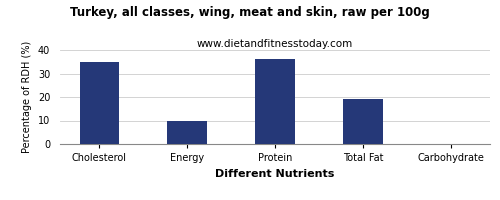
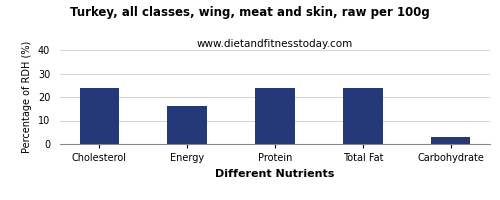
Cholesterol: 35.0 -> 24.0
Energy: 10.0 -> 16.0
Protein: 36.0 -> 24.0
Total Fat: 19.0 -> 24.0
Carbohydrate: 0.2 -> 3.0
